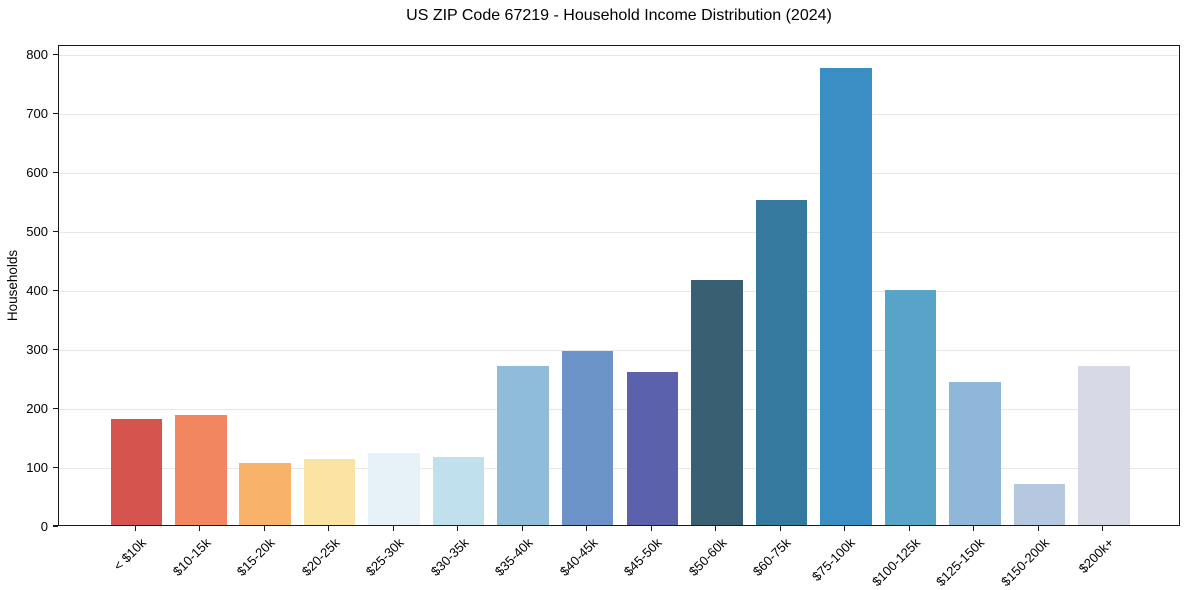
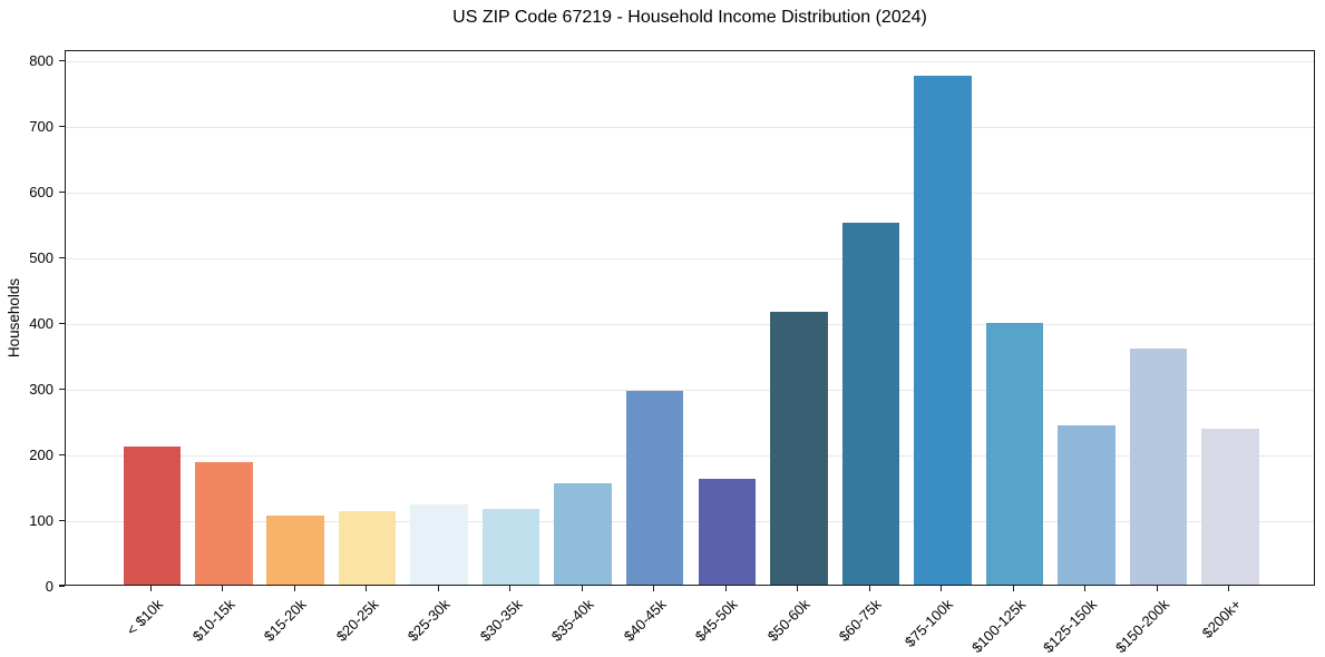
< $10k: 180 -> 210
$35-40k: 270 -> 150
$45-50k: 260 -> 160
$150-200k: 70 -> 360
$200k+: 270 -> 240
